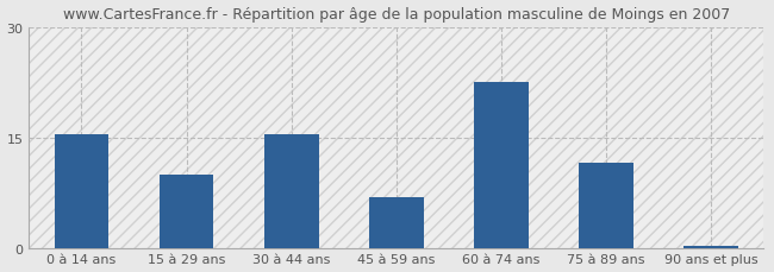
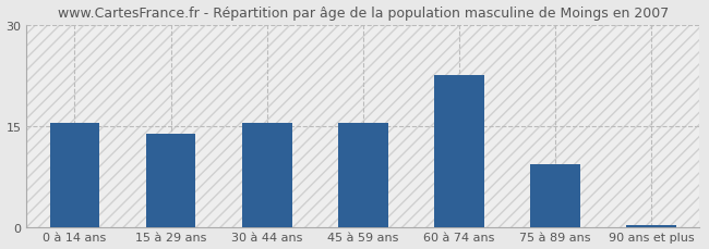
15 à 29 ans: 10.0 -> 13.8
45 à 59 ans: 6.8 -> 15.5
75 à 89 ans: 11.6 -> 9.3
